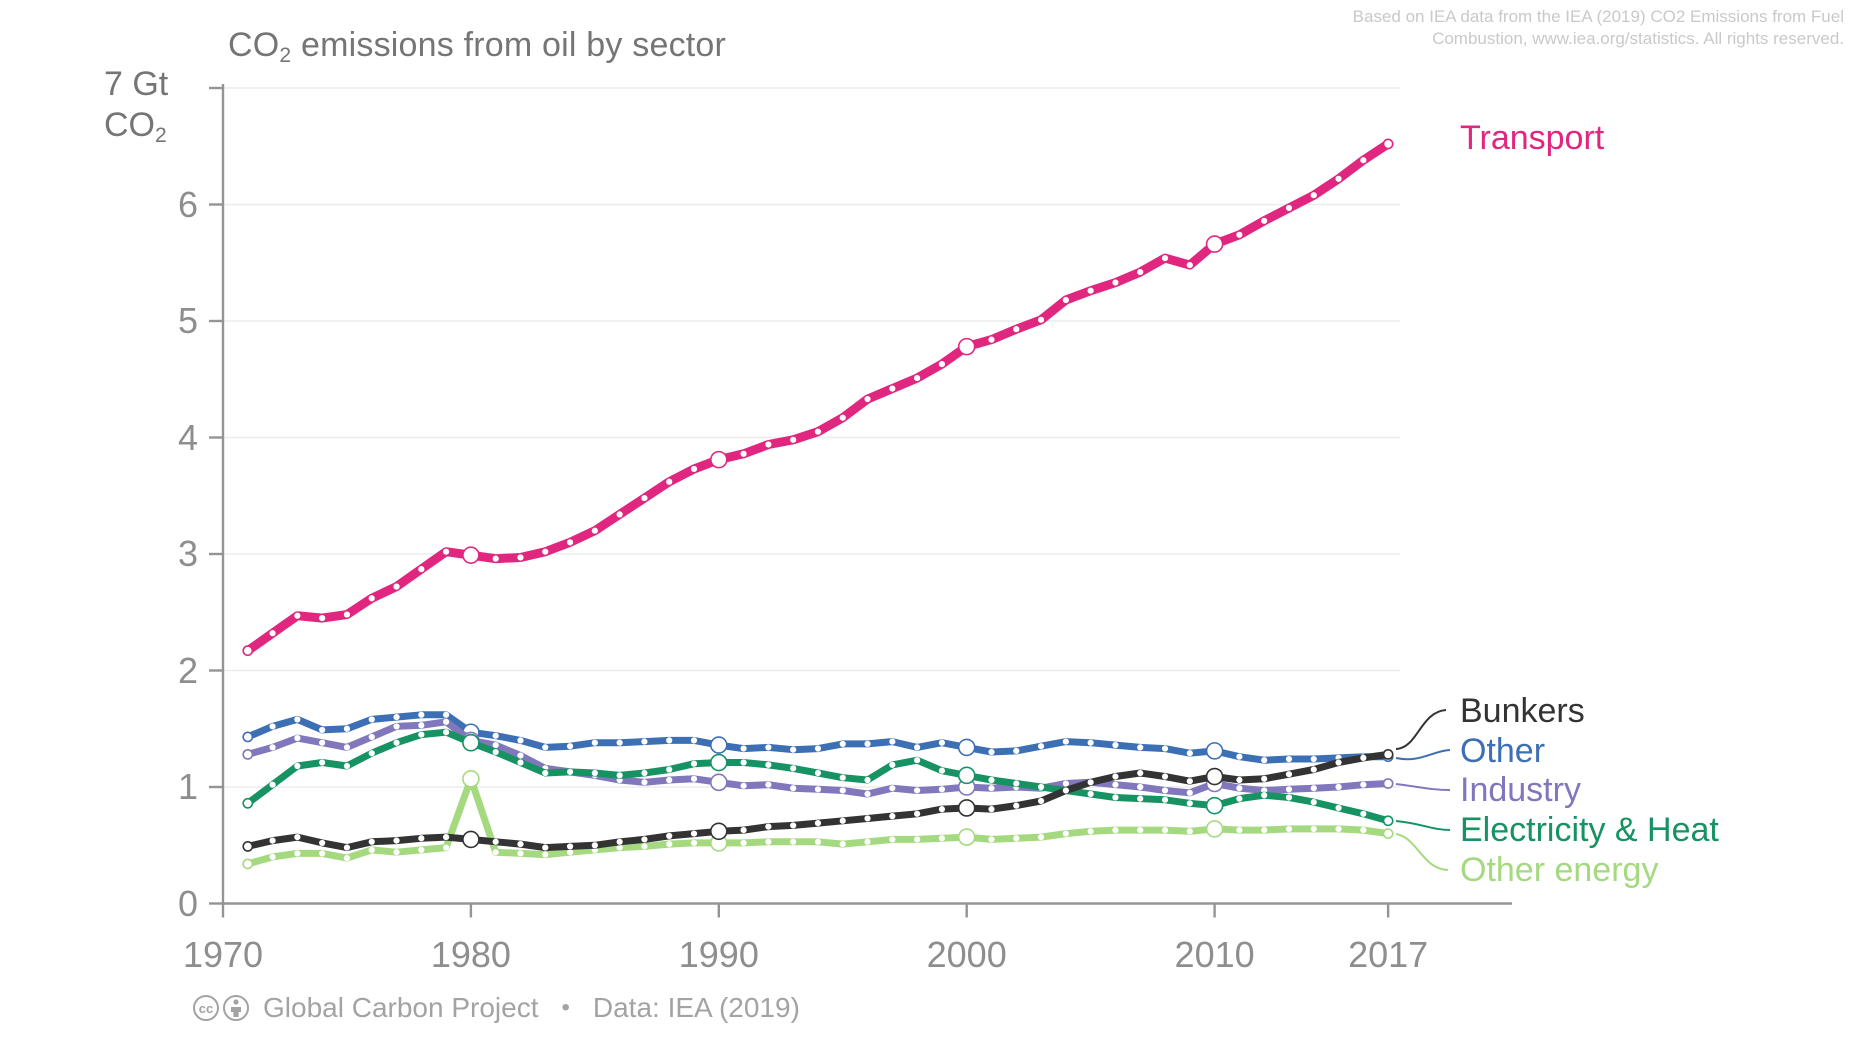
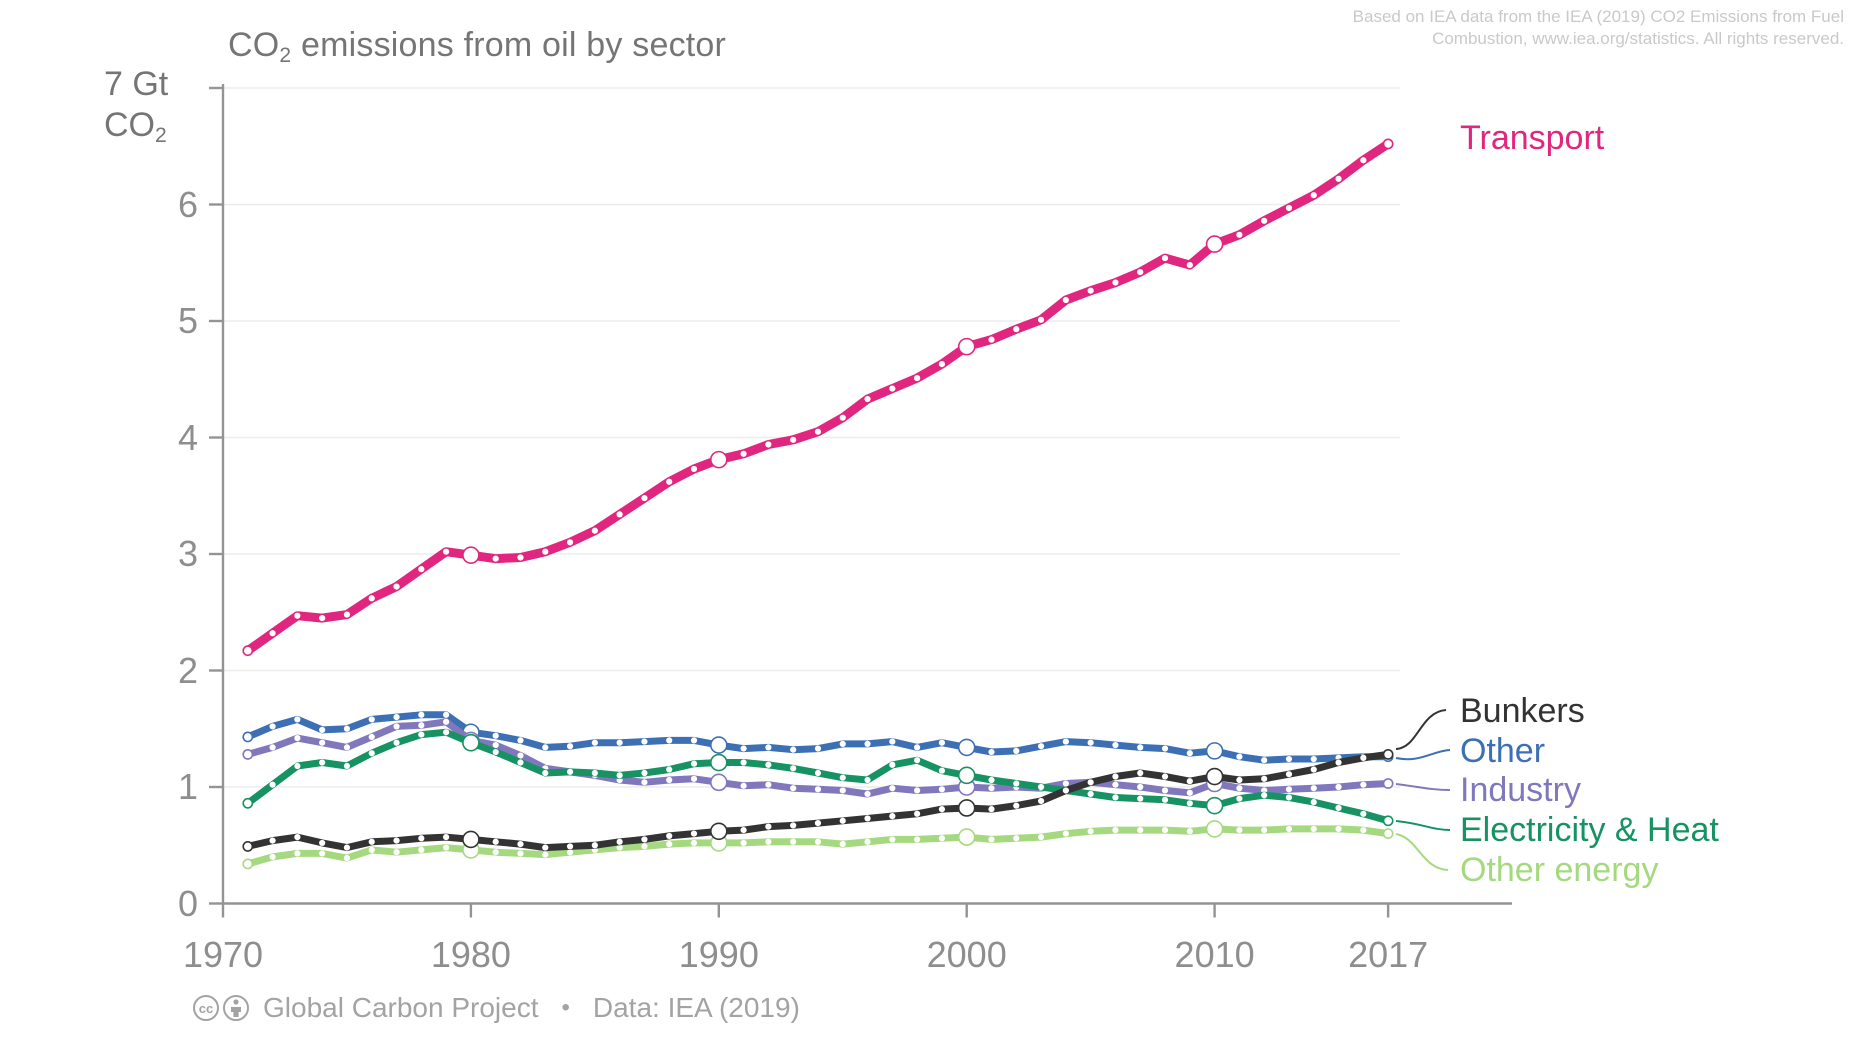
Other energy/1980: 1.07 -> 0.46
